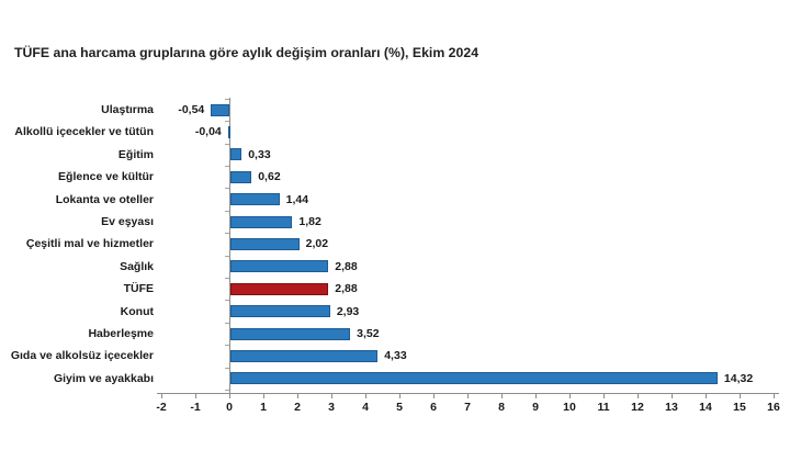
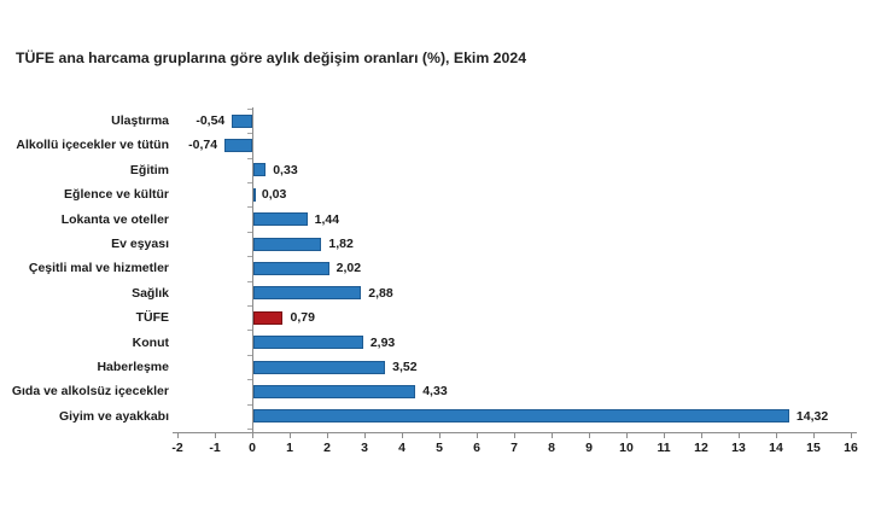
Alkollü içecekler ve tütün: -0,04 -> -0,74
Eğlence ve kültür: 0,62 -> 0,03
TÜFE: 2,88 -> 0,79
